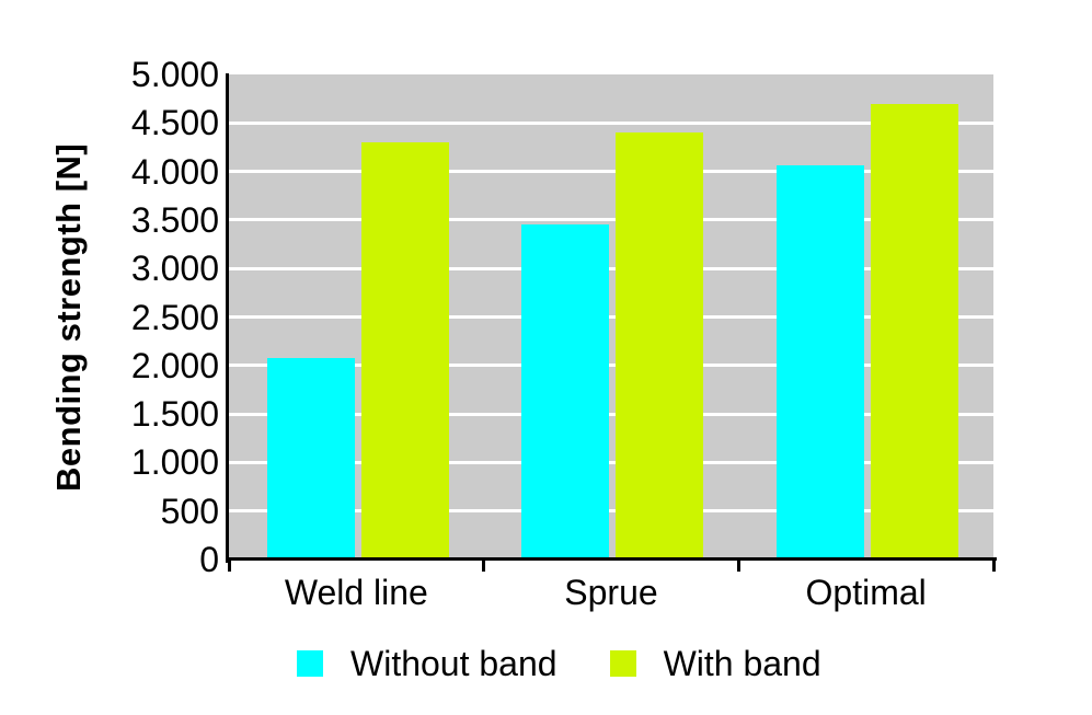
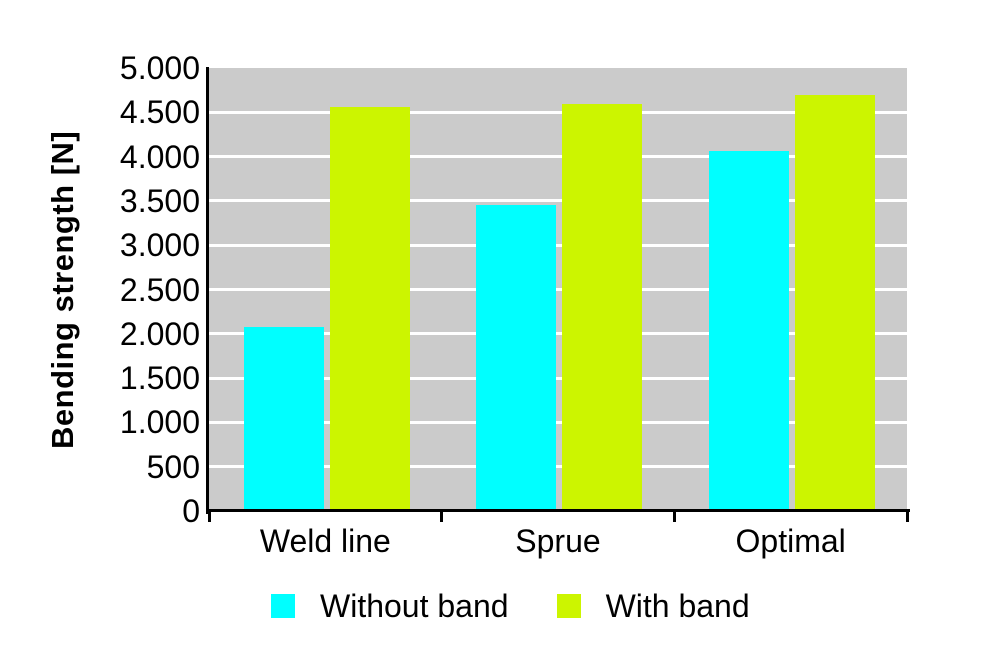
With band/Weld line: 4300 -> 4600
With band/Sprue: 4400 -> 4600
